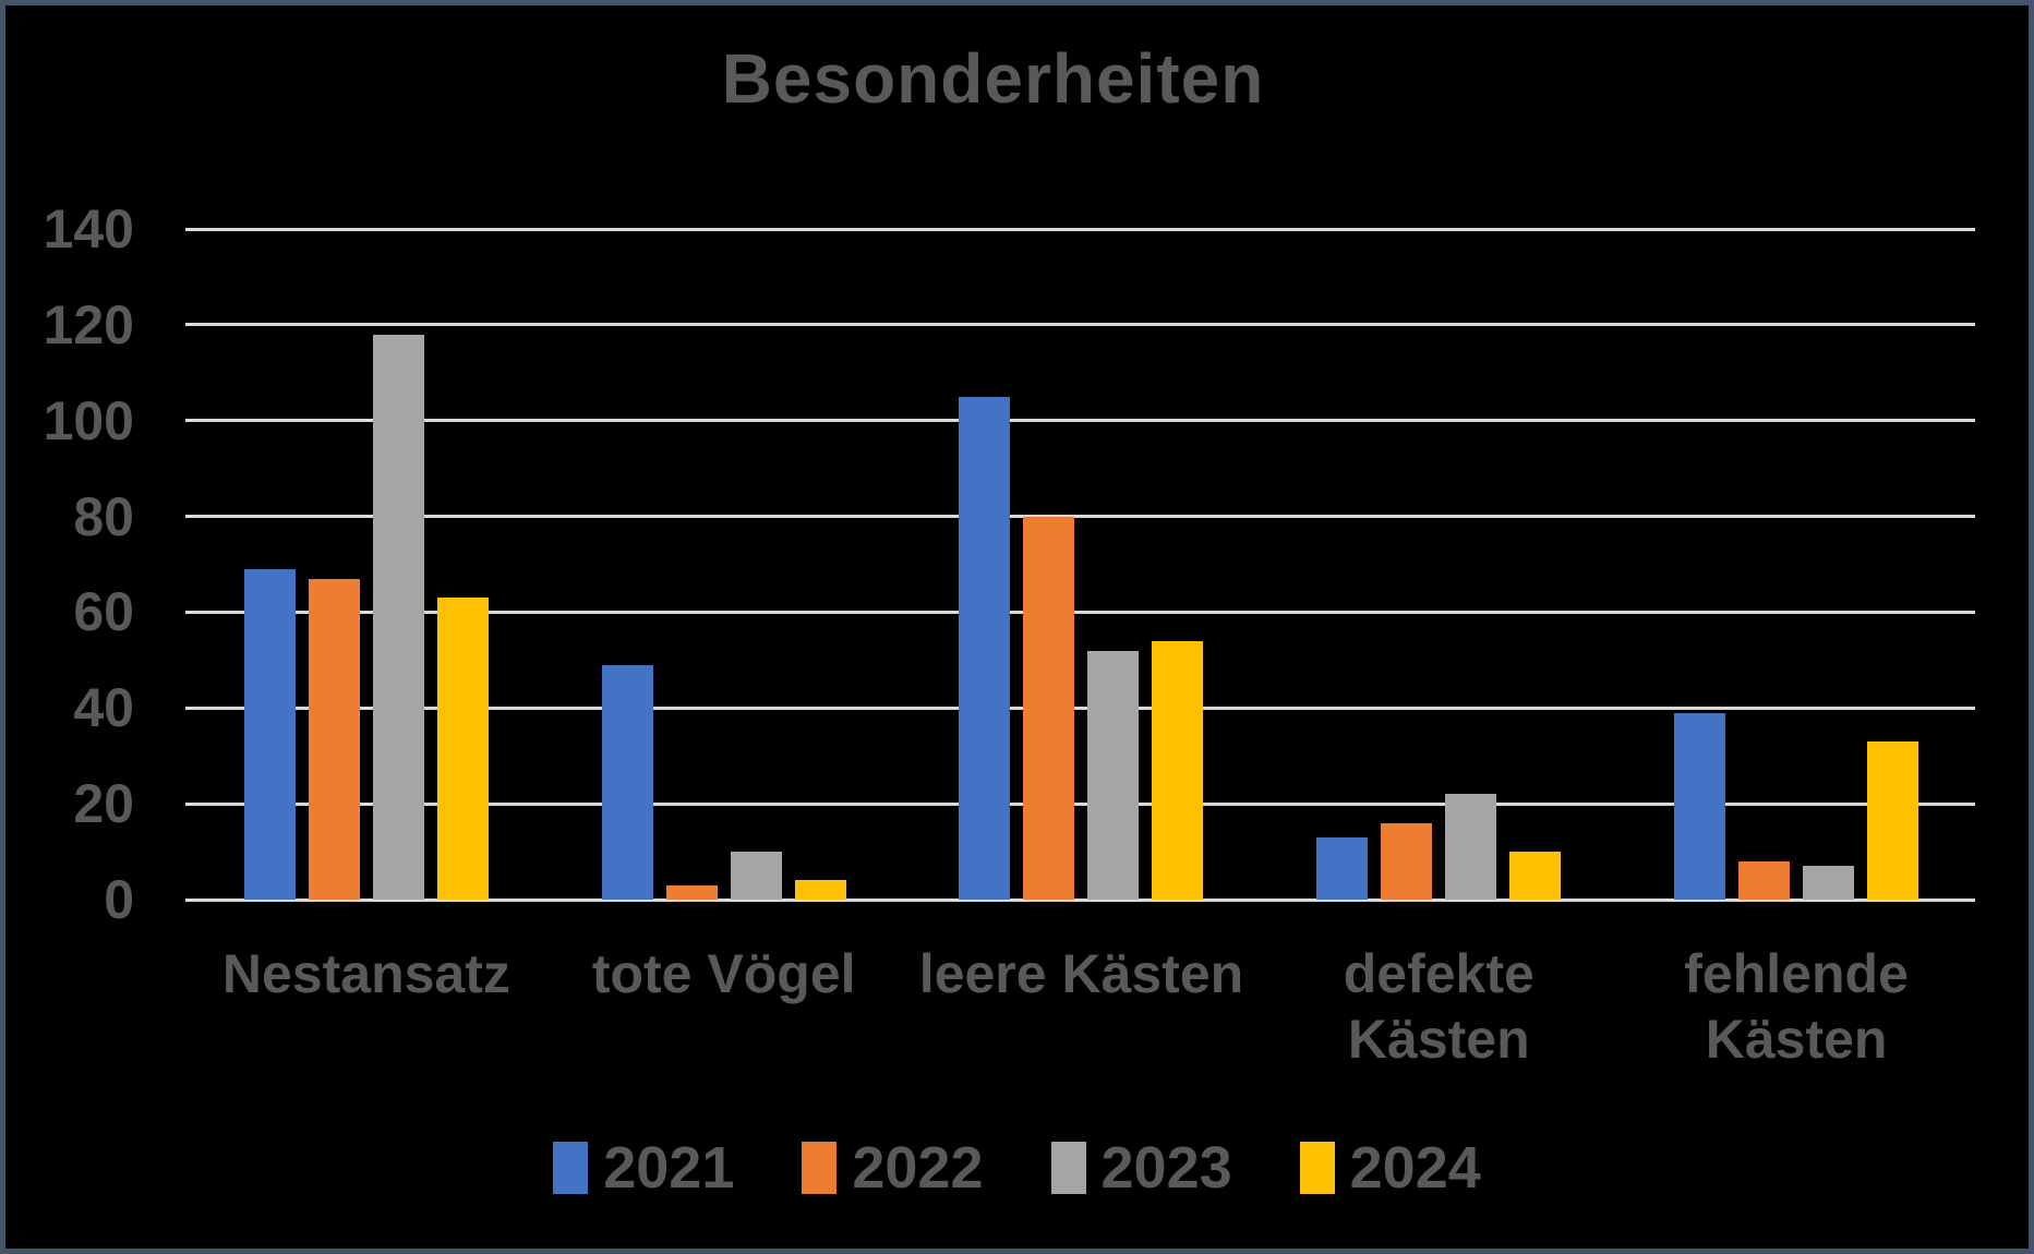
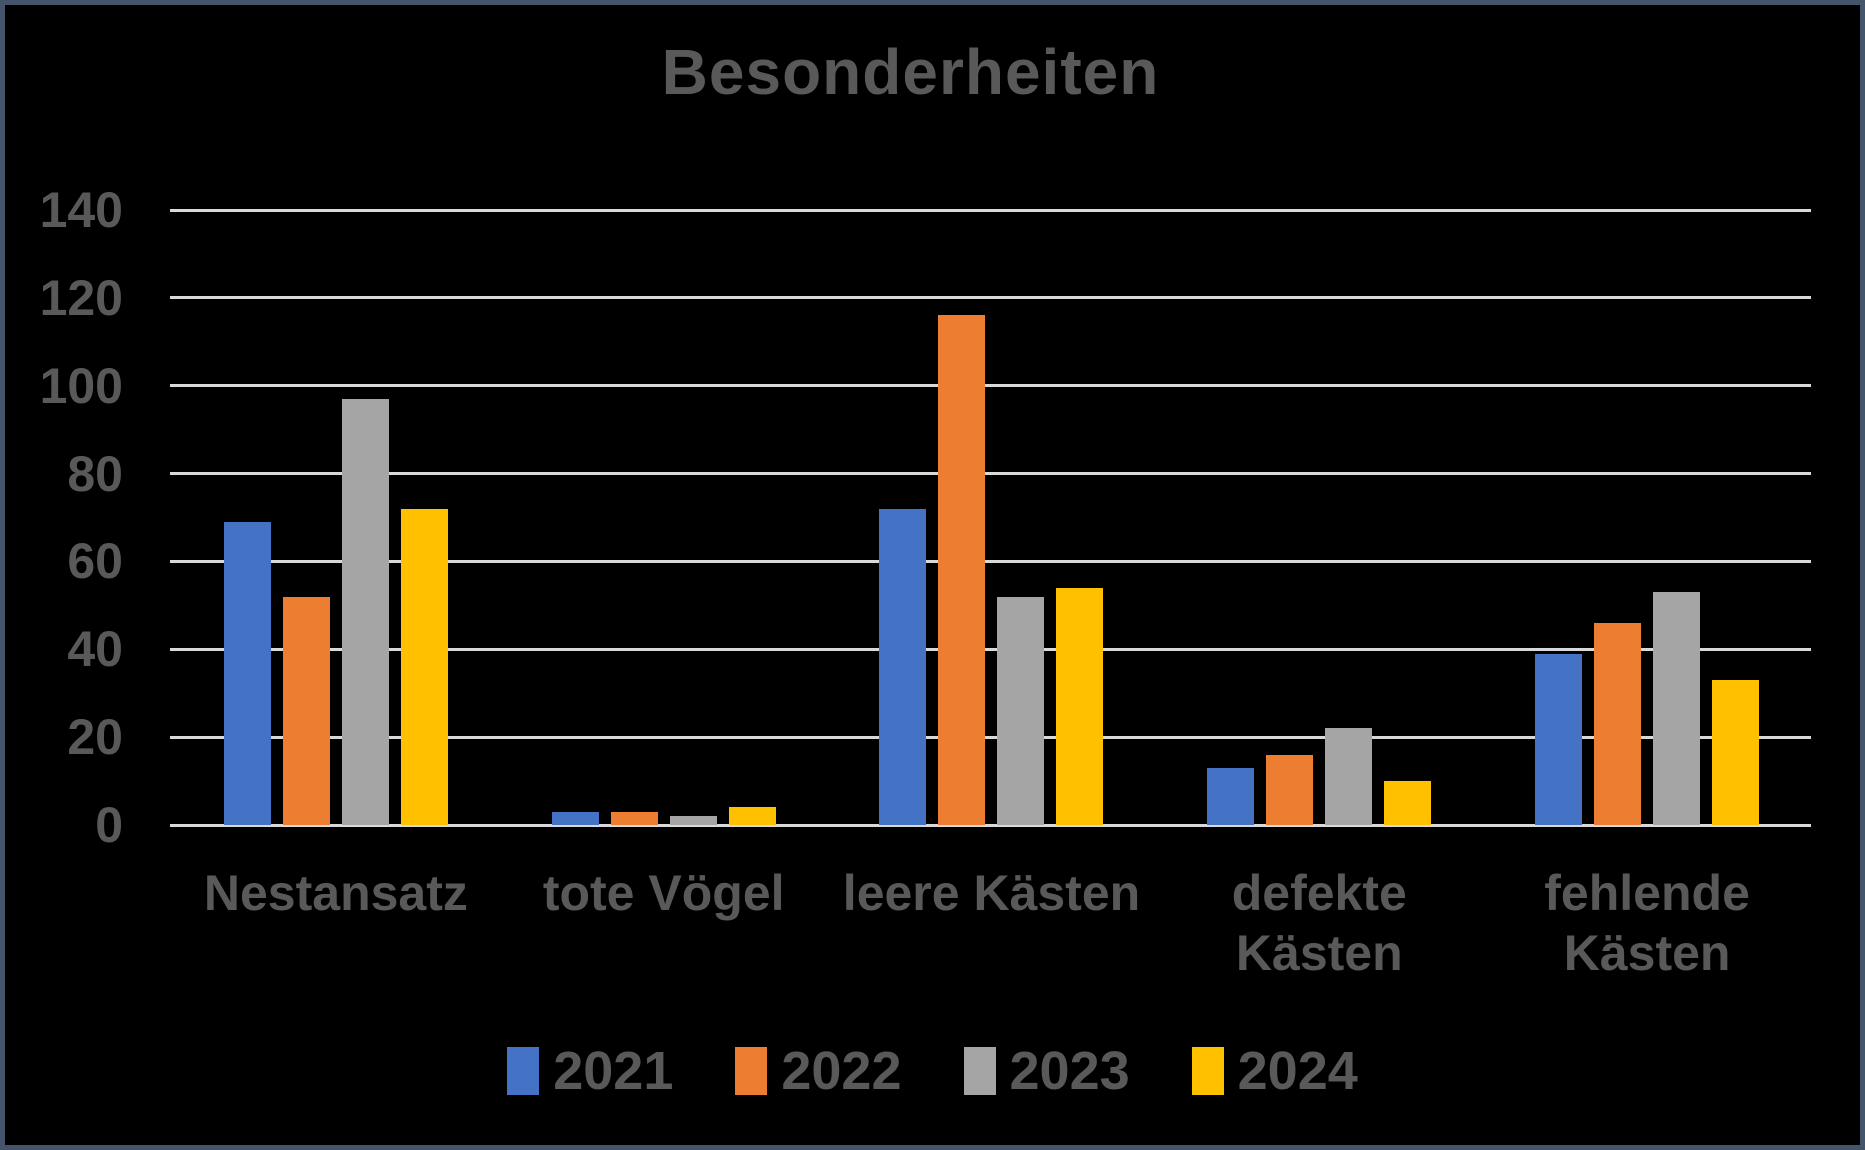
2022/Nestansatz: 67 -> 52
2023/Nestansatz: 118 -> 97
2024/Nestansatz: 63 -> 72
2021/tote Vögel: 49 -> 3
2023/tote Vögel: 10 -> 2
2021/leere Kästen: 105 -> 72
2022/leere Kästen: 80 -> 116
2022/fehlende Kästen: 8 -> 46
2023/fehlende Kästen: 7 -> 53
